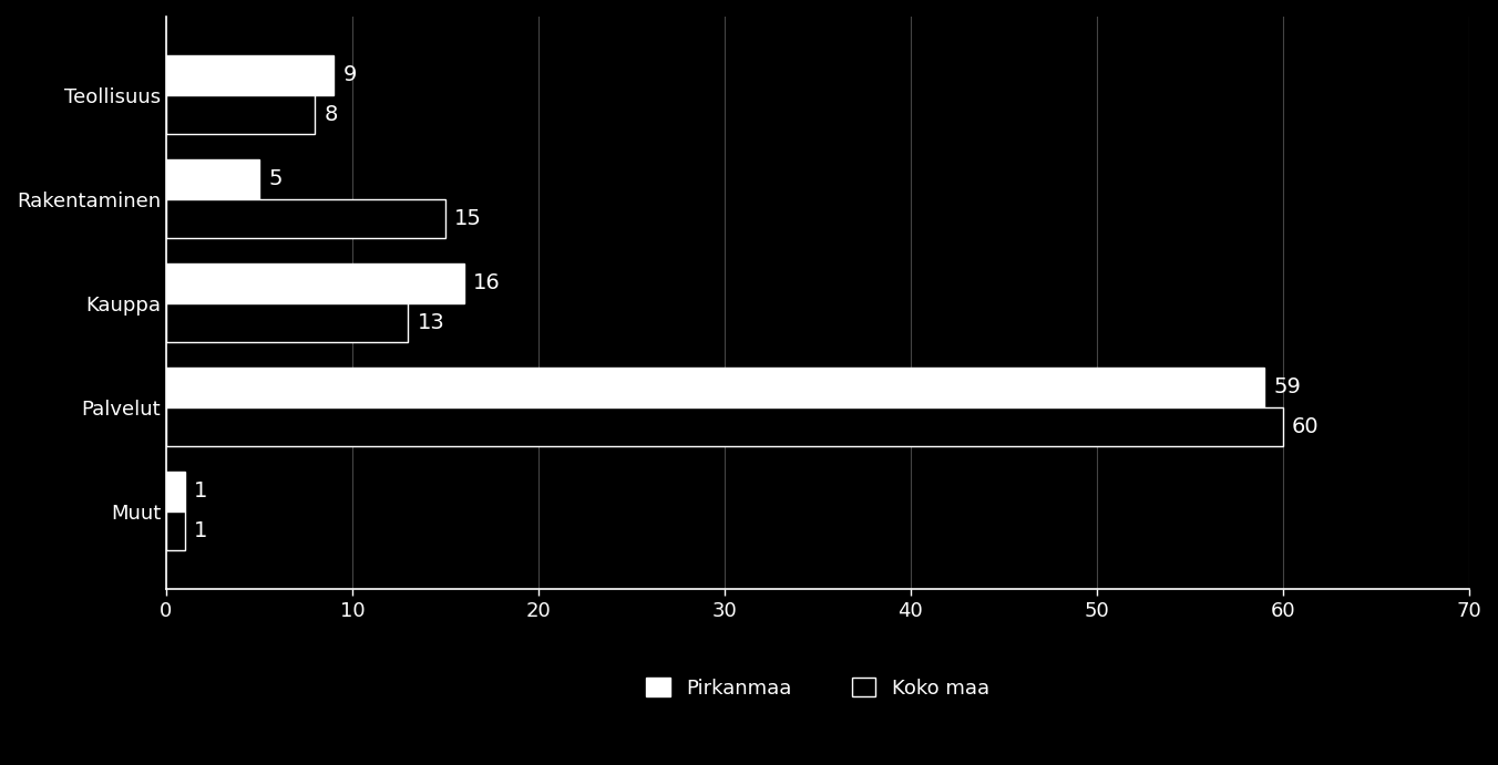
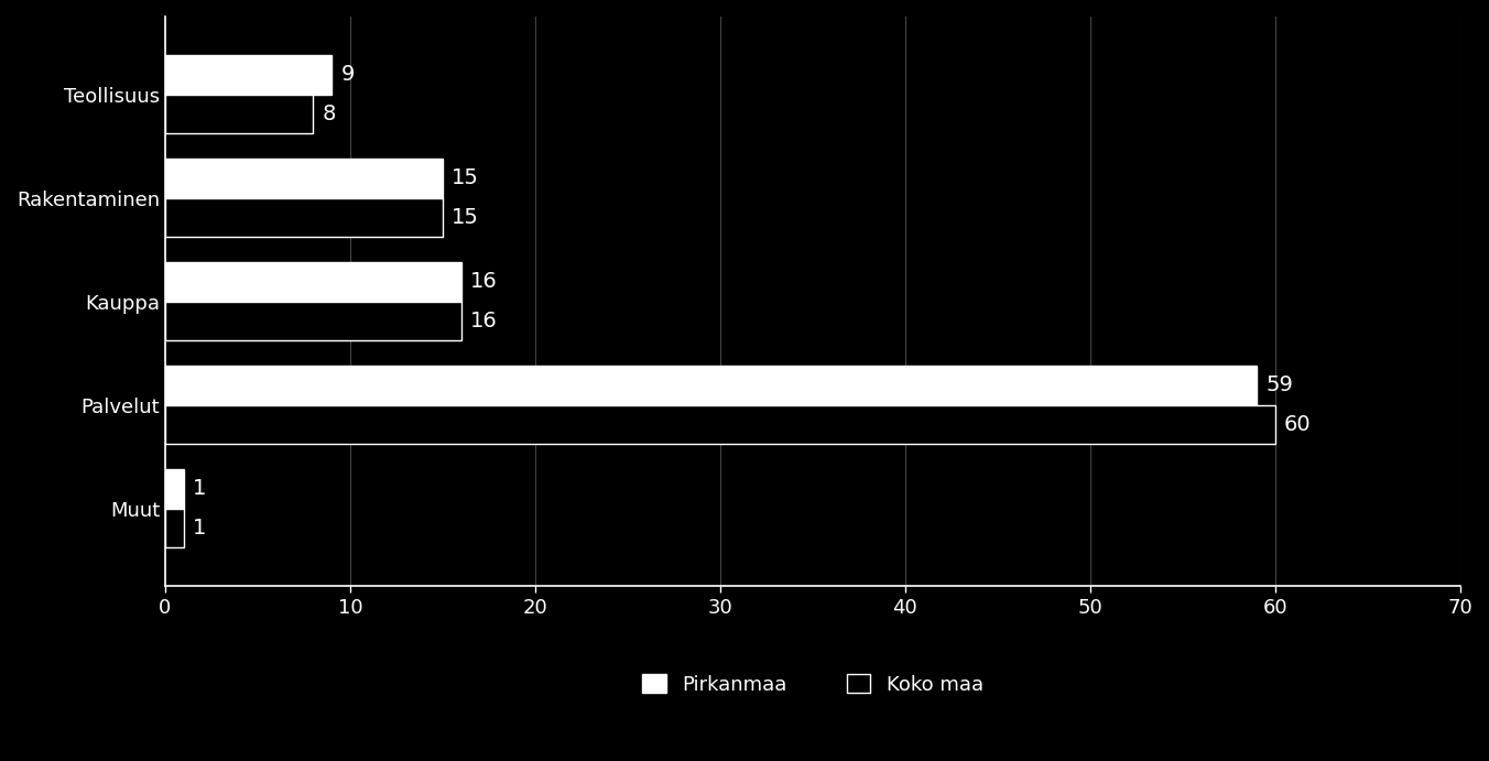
Pirkanmaa/Rakentaminen: 5 -> 15
Koko maa/Kauppa: 13 -> 16
